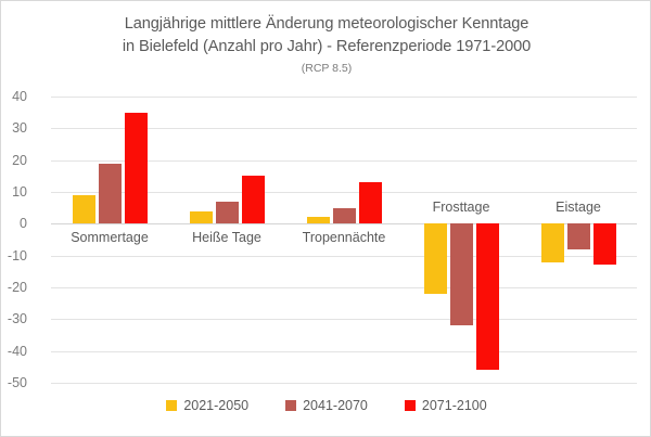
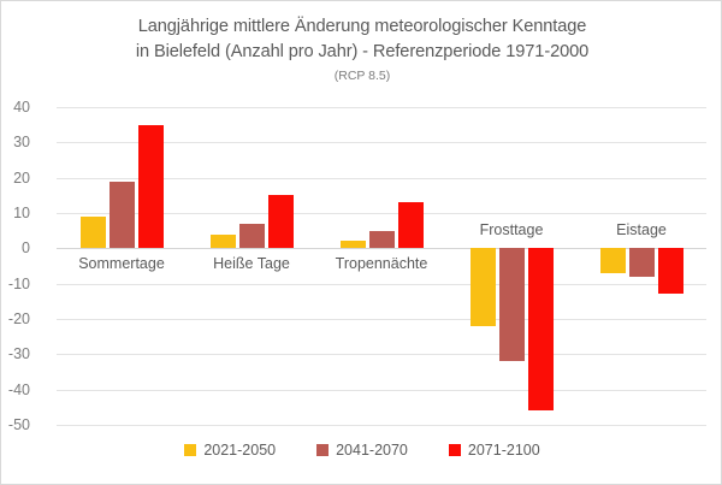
2021-2050/Eistage: -12 -> -7
